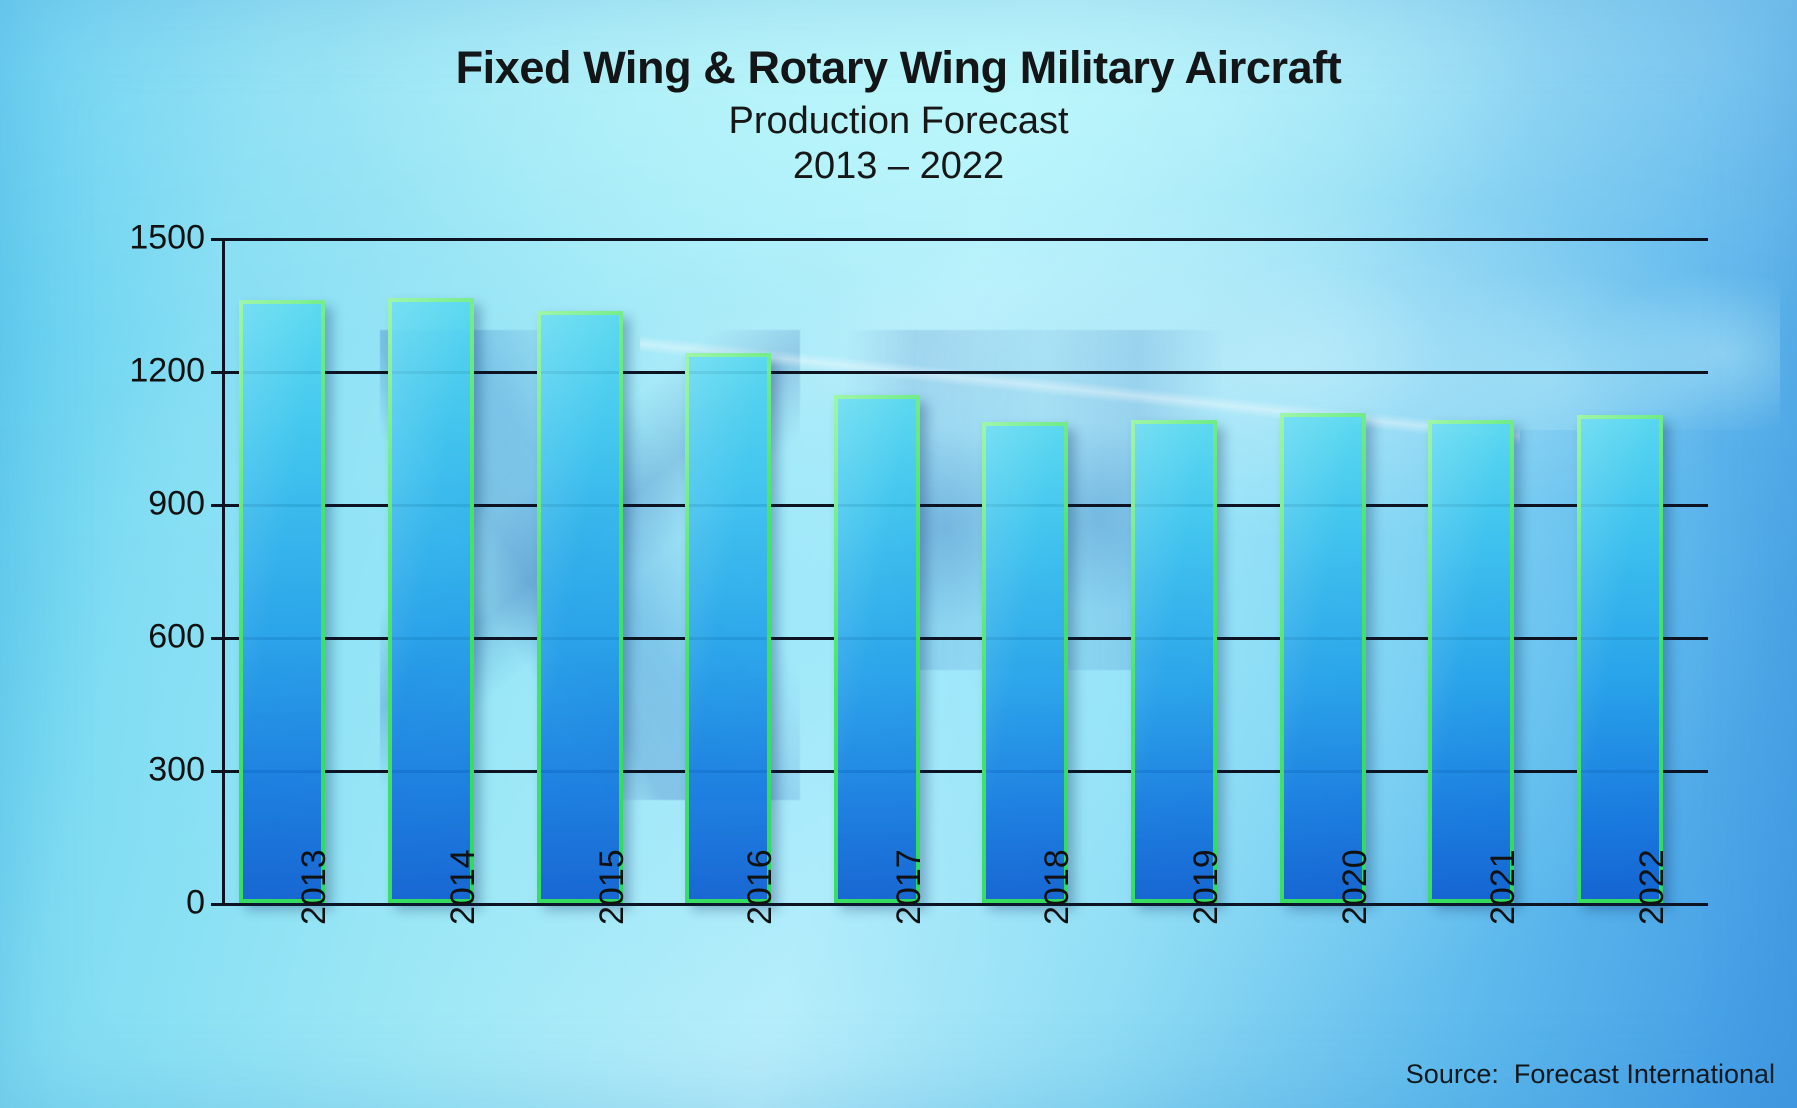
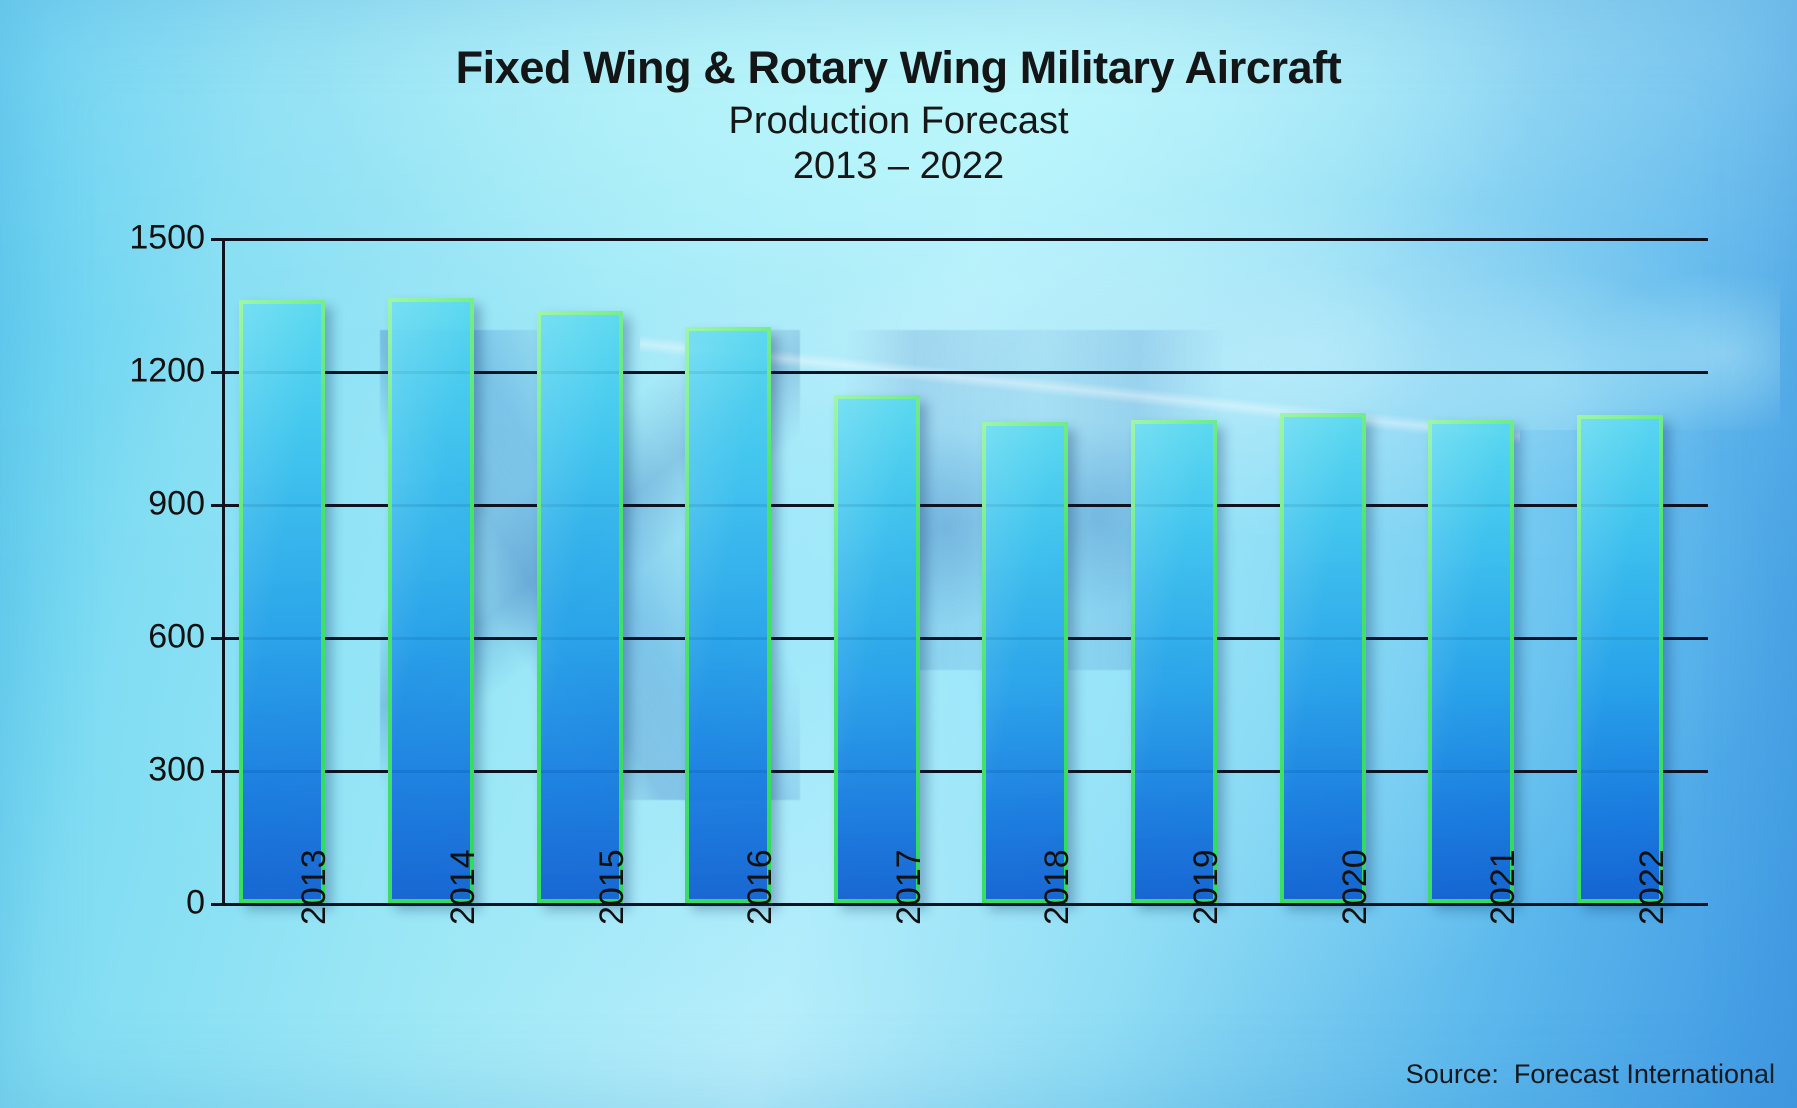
2016: 1240 -> 1300
